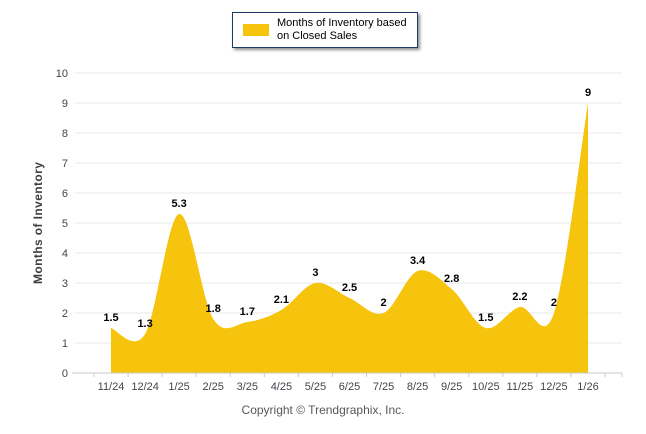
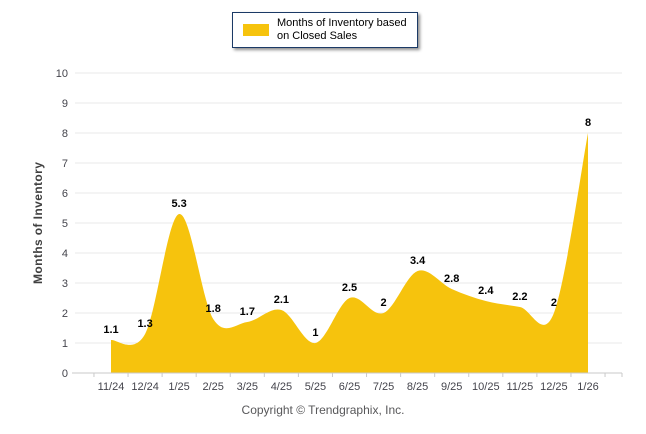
11/24: 1.5 -> 1.1
5/25: 3 -> 1
10/25: 1.5 -> 2.4
1/26: 9 -> 8
